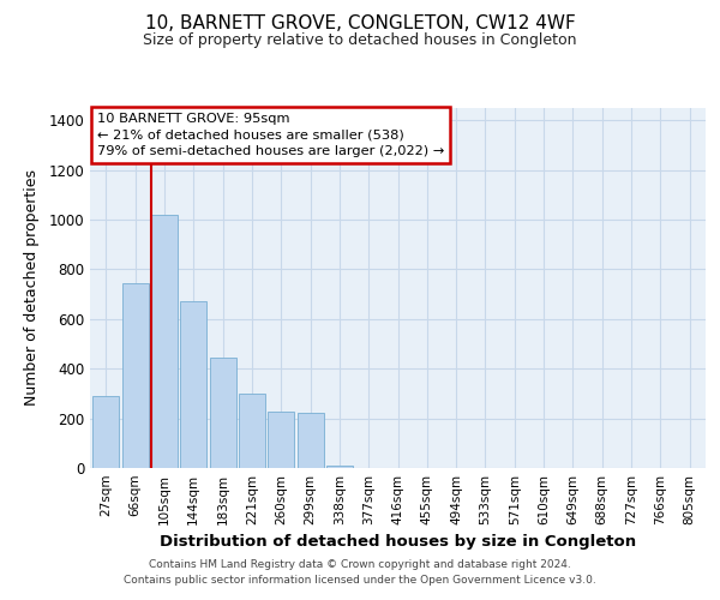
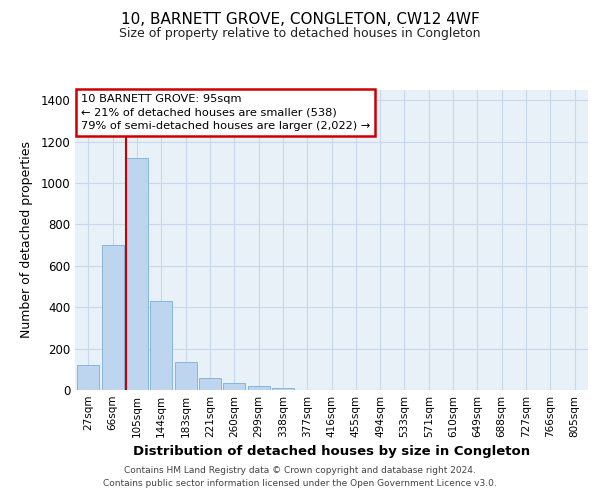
27sqm: 290 -> 120
66sqm: 745 -> 700
105sqm: 1020 -> 1120
144sqm: 670 -> 430
183sqm: 445 -> 135
221sqm: 300 -> 57
260sqm: 225 -> 35
299sqm: 220 -> 20
